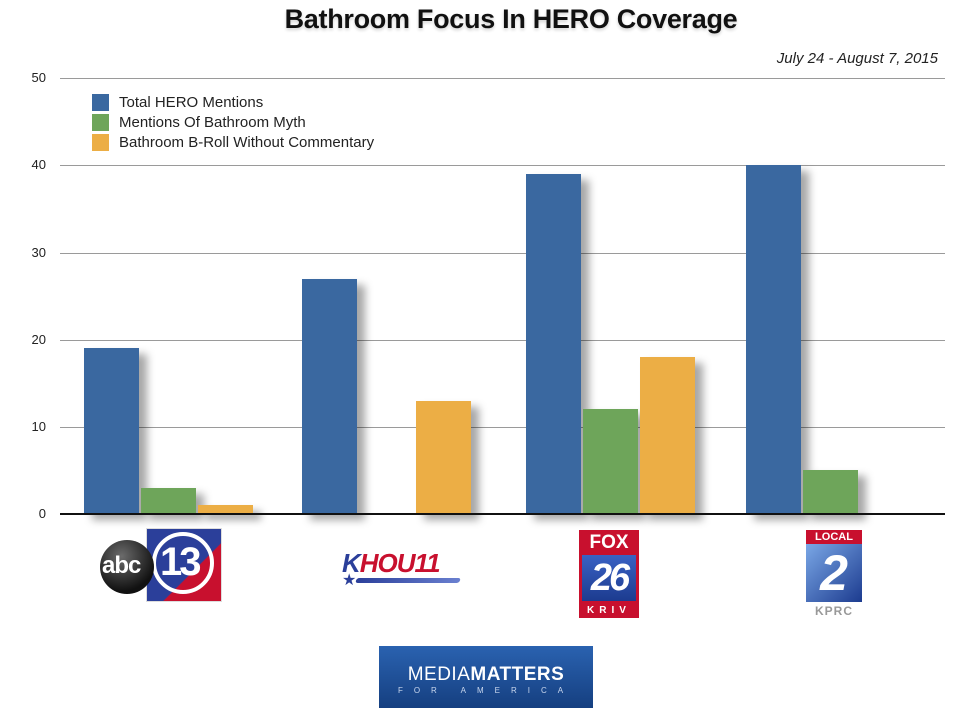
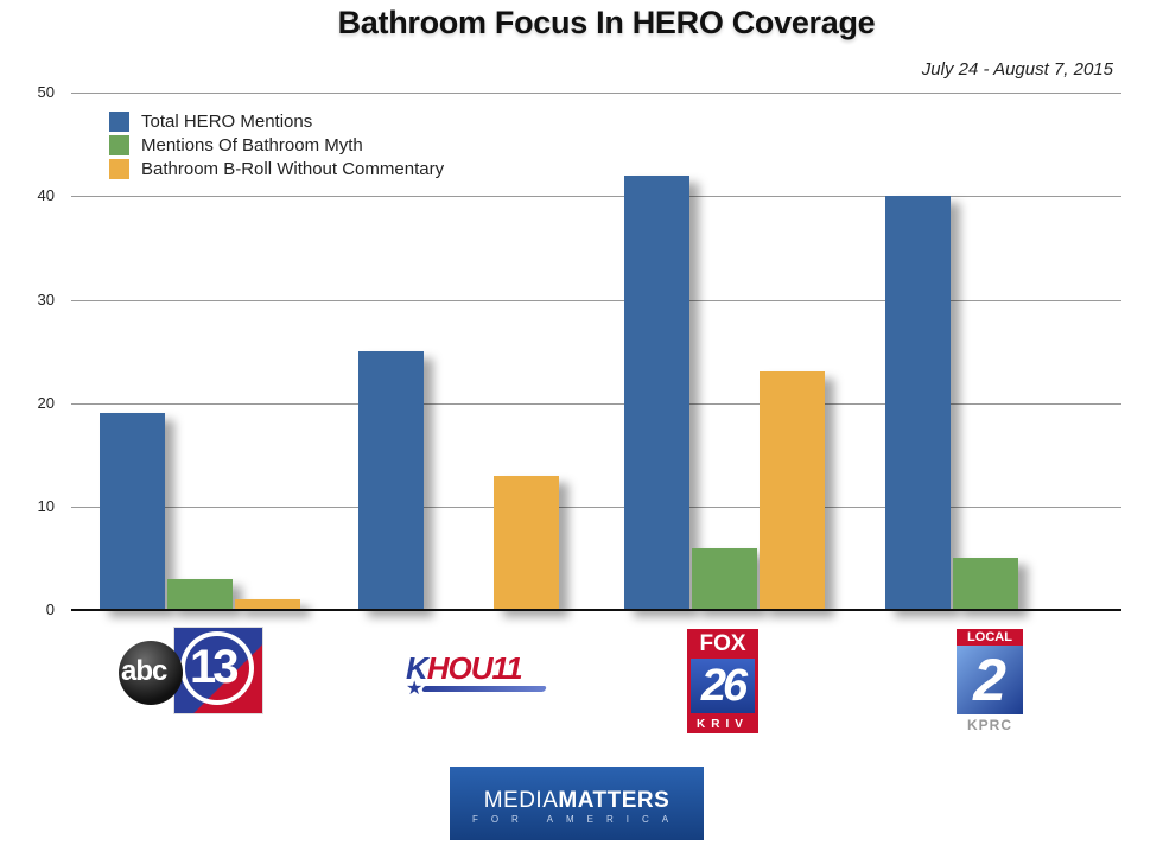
Total HERO Mentions/KHOU 11: 27 -> 25
Total HERO Mentions/FOX 26 KRIV: 39 -> 42
Mentions Of Bathroom Myth/FOX 26 KRIV: 12 -> 6
Bathroom B-Roll Without Commentary/FOX 26 KRIV: 18 -> 23
